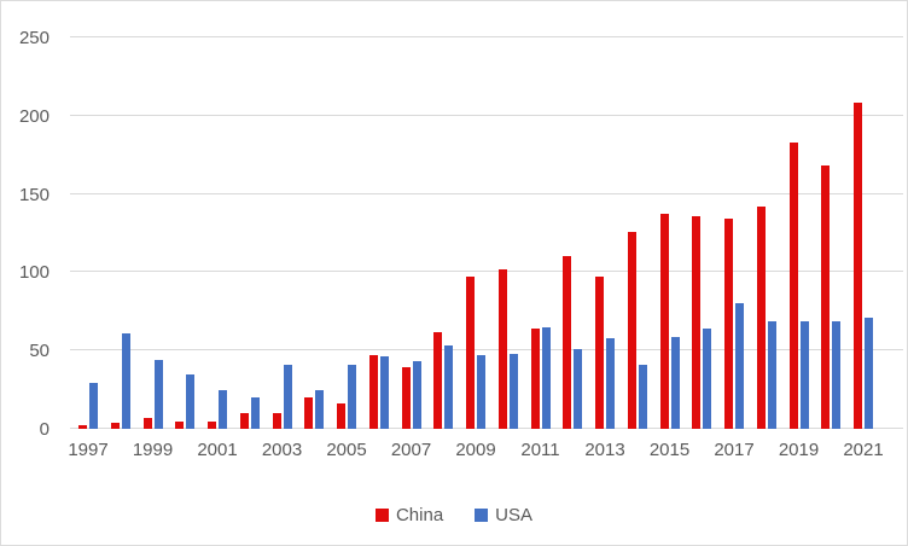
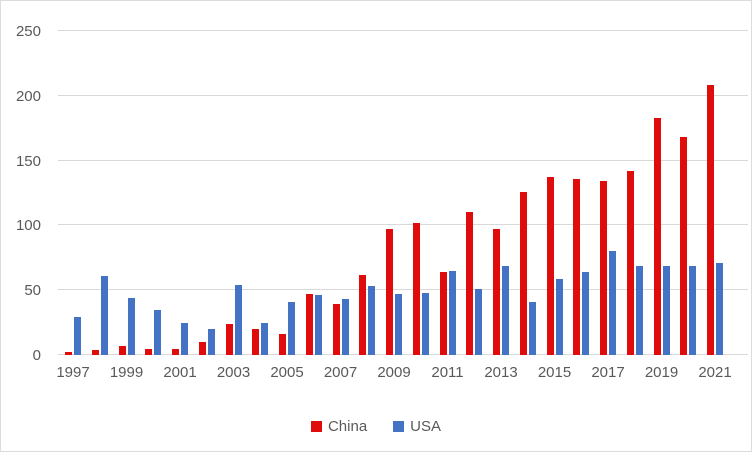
China/2003: 10 -> 24
USA/2003: 41 -> 54
USA/2013: 58 -> 69
